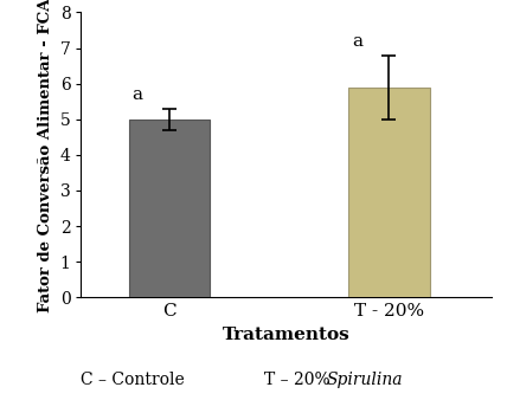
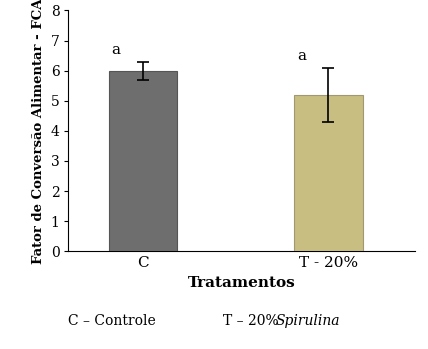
C: 5.0 -> 6.0
T - 20%: 5.9 -> 5.2
